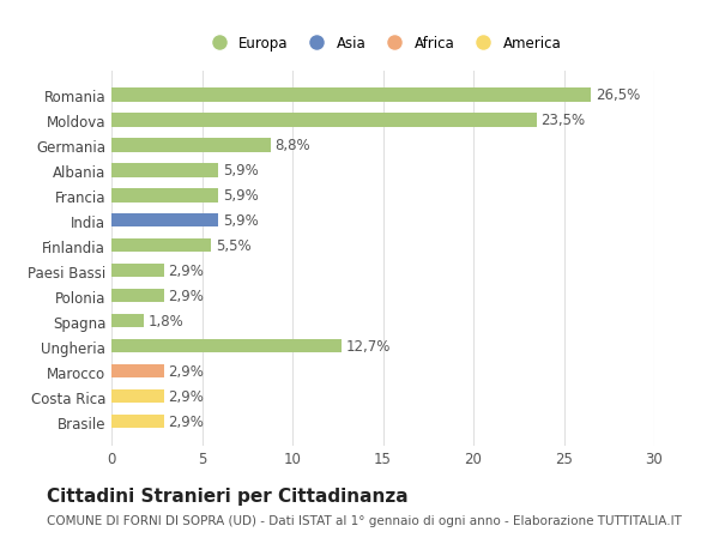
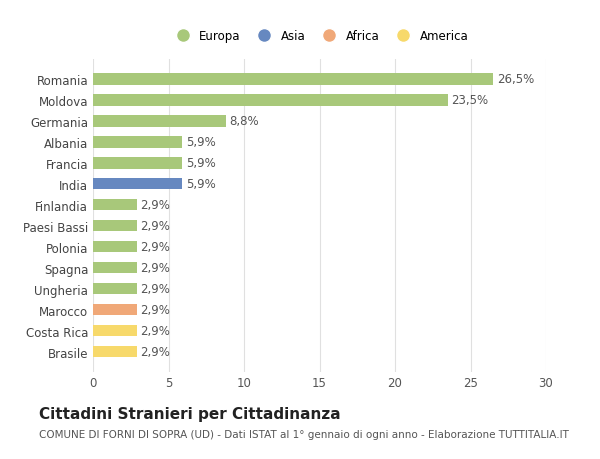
Finlandia: 5,5% -> 2,9%
Spagna: 1,8% -> 2,9%
Ungheria: 12,7% -> 2,9%
